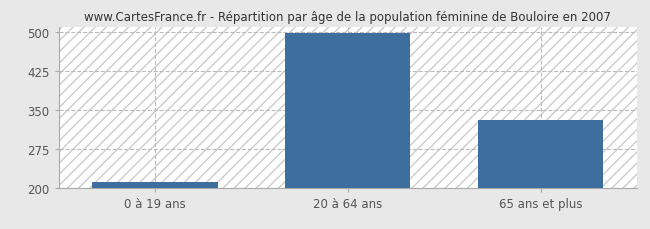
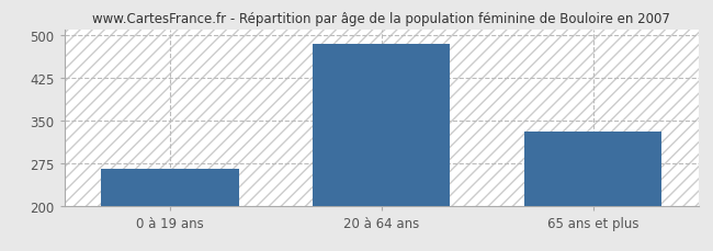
0 à 19 ans: 210 -> 264
20 à 64 ans: 497 -> 484
